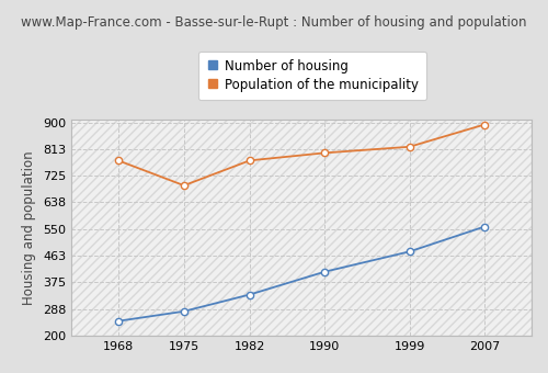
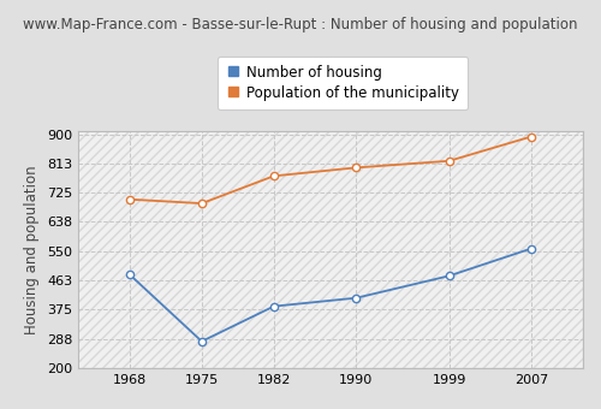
Number of housing/1968: 248 -> 480
Population of the municipality/1968: 775 -> 705
Number of housing/1982: 335 -> 385
